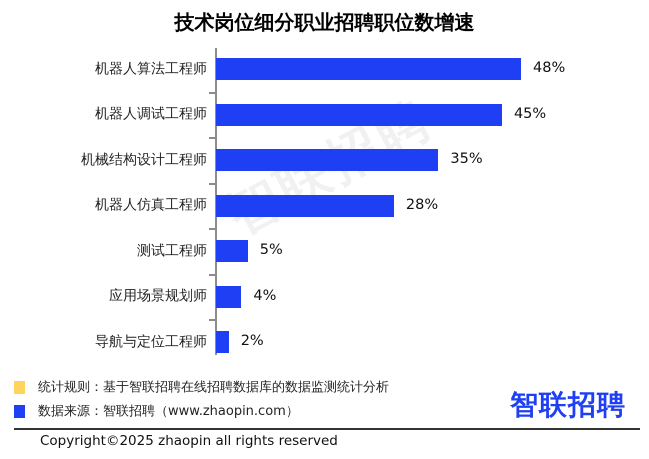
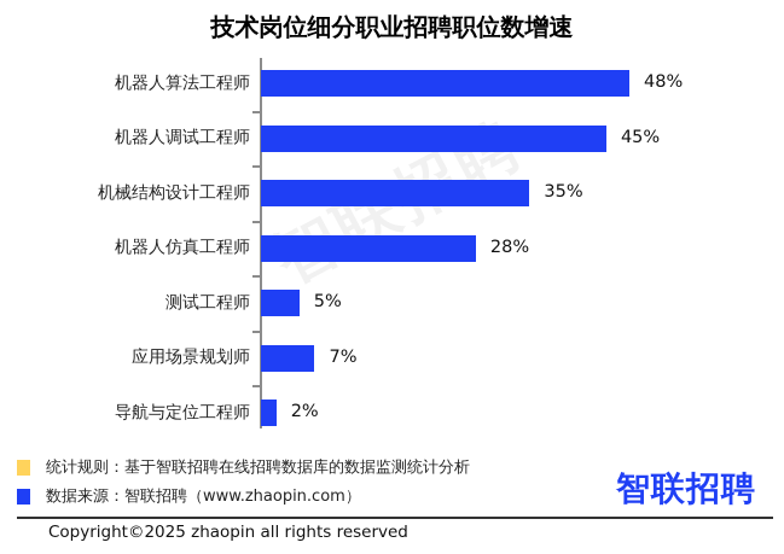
应用场景规划师: 4% -> 7%
